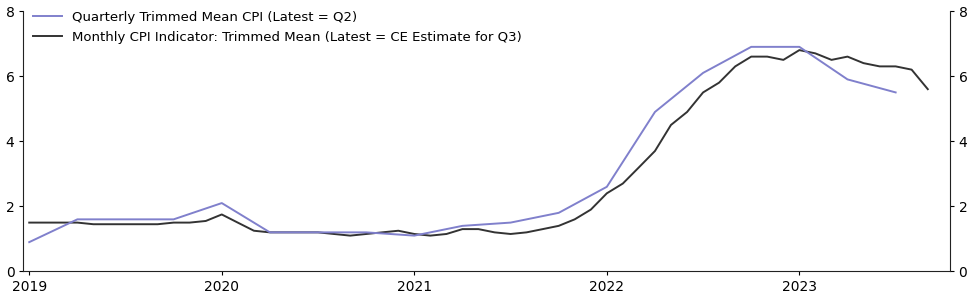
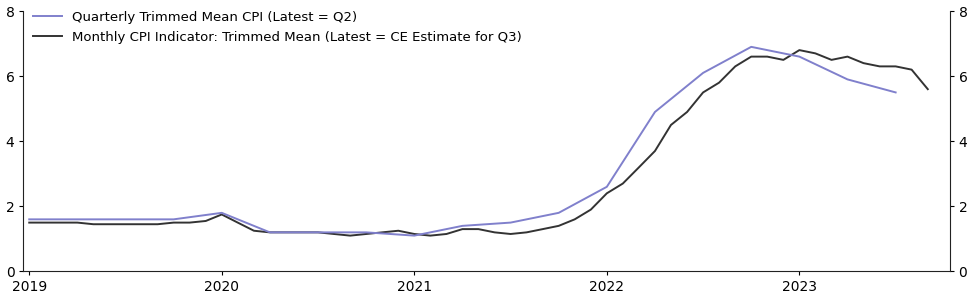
Quarterly Trimmed Mean CPI (Latest = Q2)/2019: 0.9 -> 1.6
Quarterly Trimmed Mean CPI (Latest = Q2)/2020: 2.1 -> 1.8
Quarterly Trimmed Mean CPI (Latest = Q2)/2023: 6.9 -> 6.6
